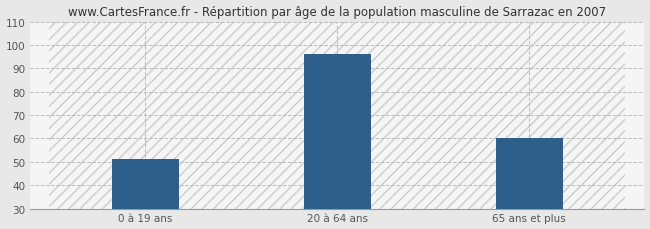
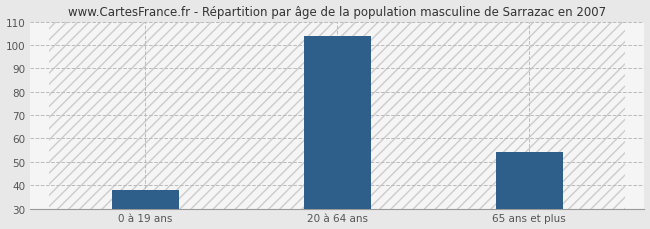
0 à 19 ans: 51 -> 38
20 à 64 ans: 96 -> 104
65 ans et plus: 60 -> 54
